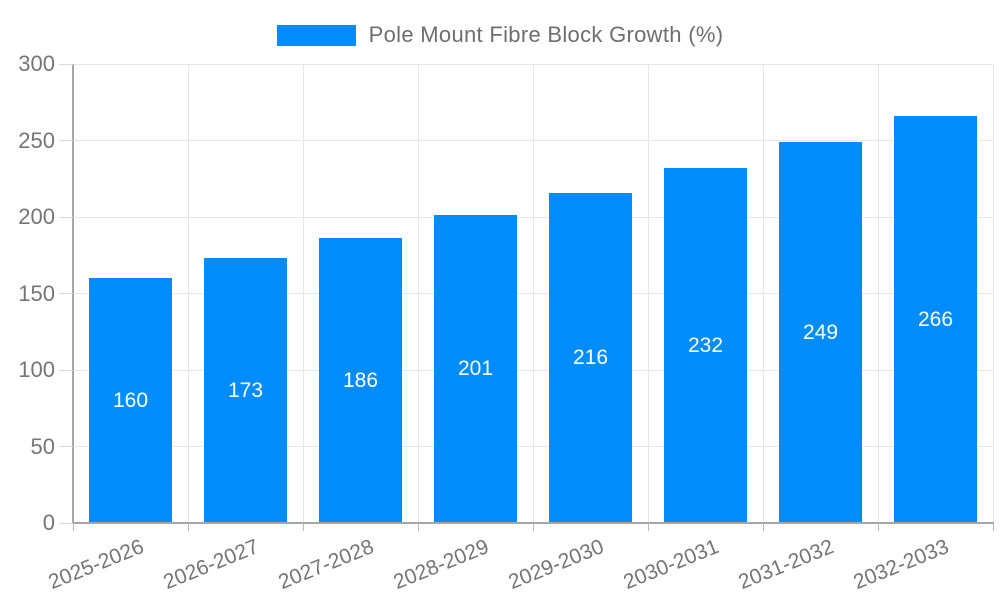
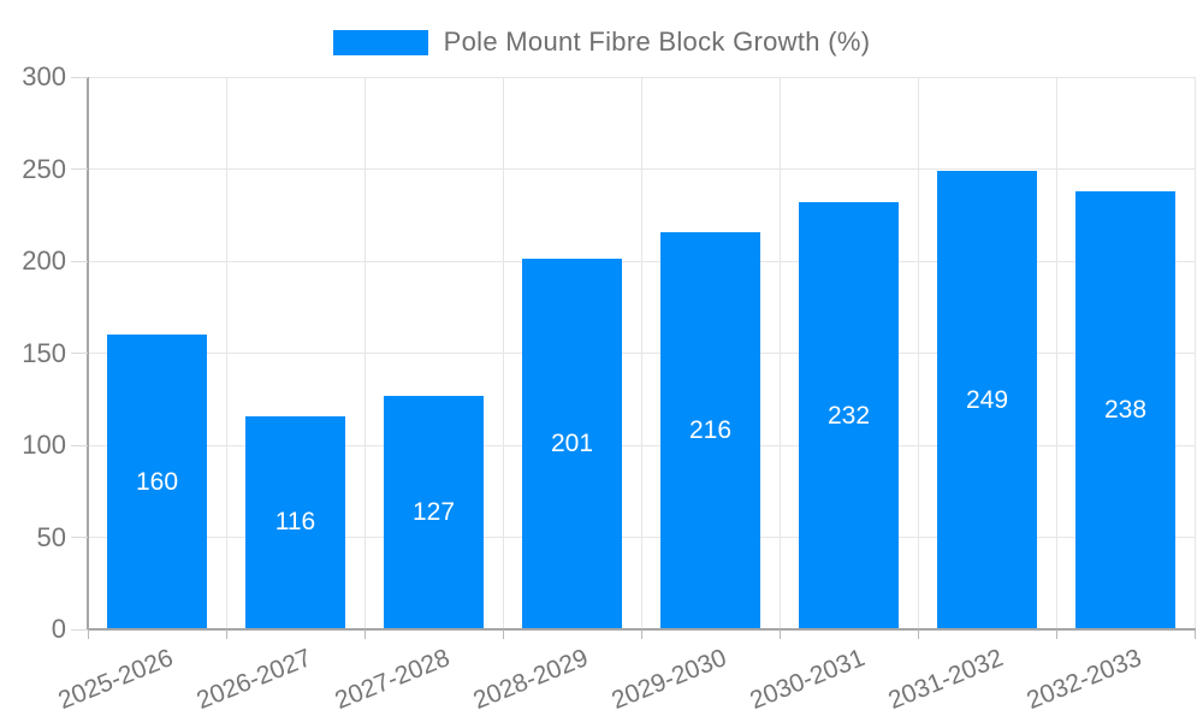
2026-2027: 173 -> 116
2027-2028: 186 -> 127
2032-2033: 266 -> 238
